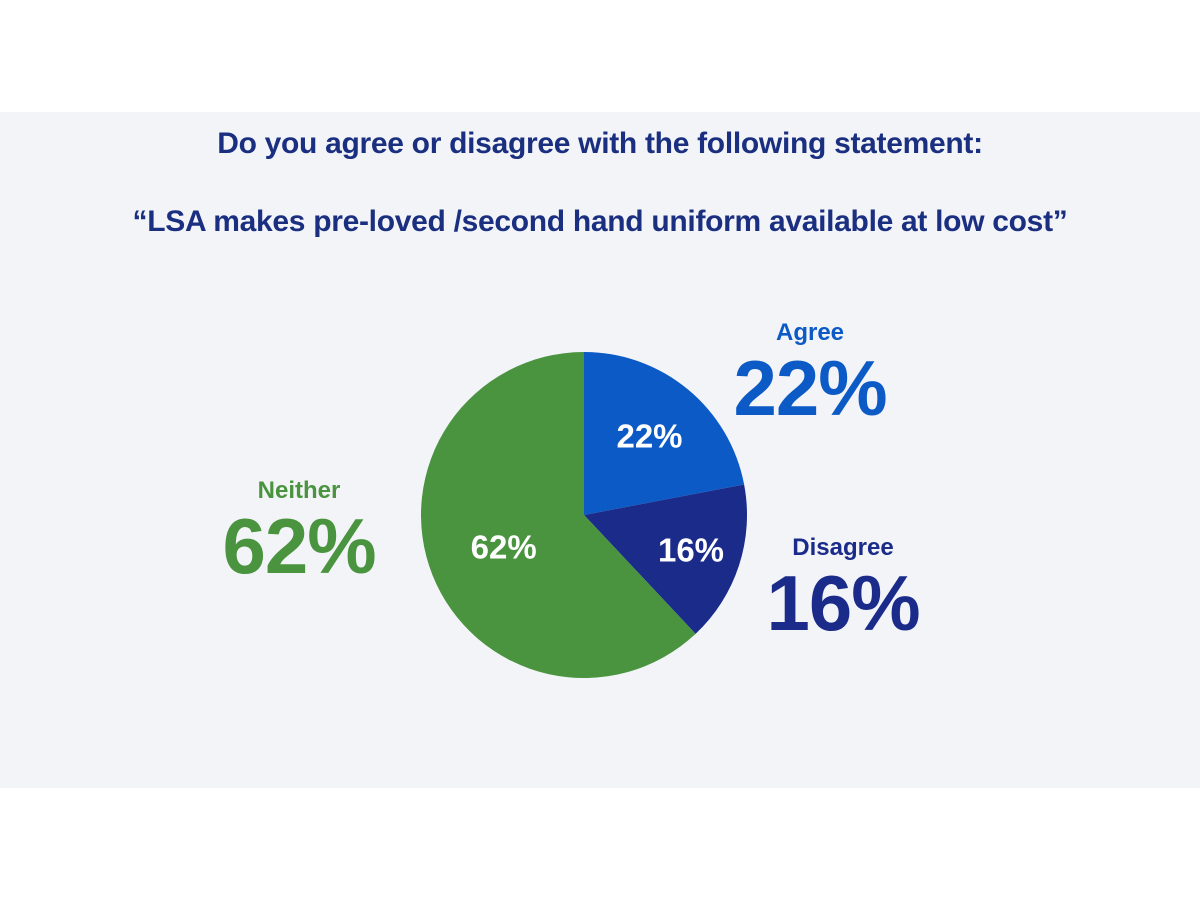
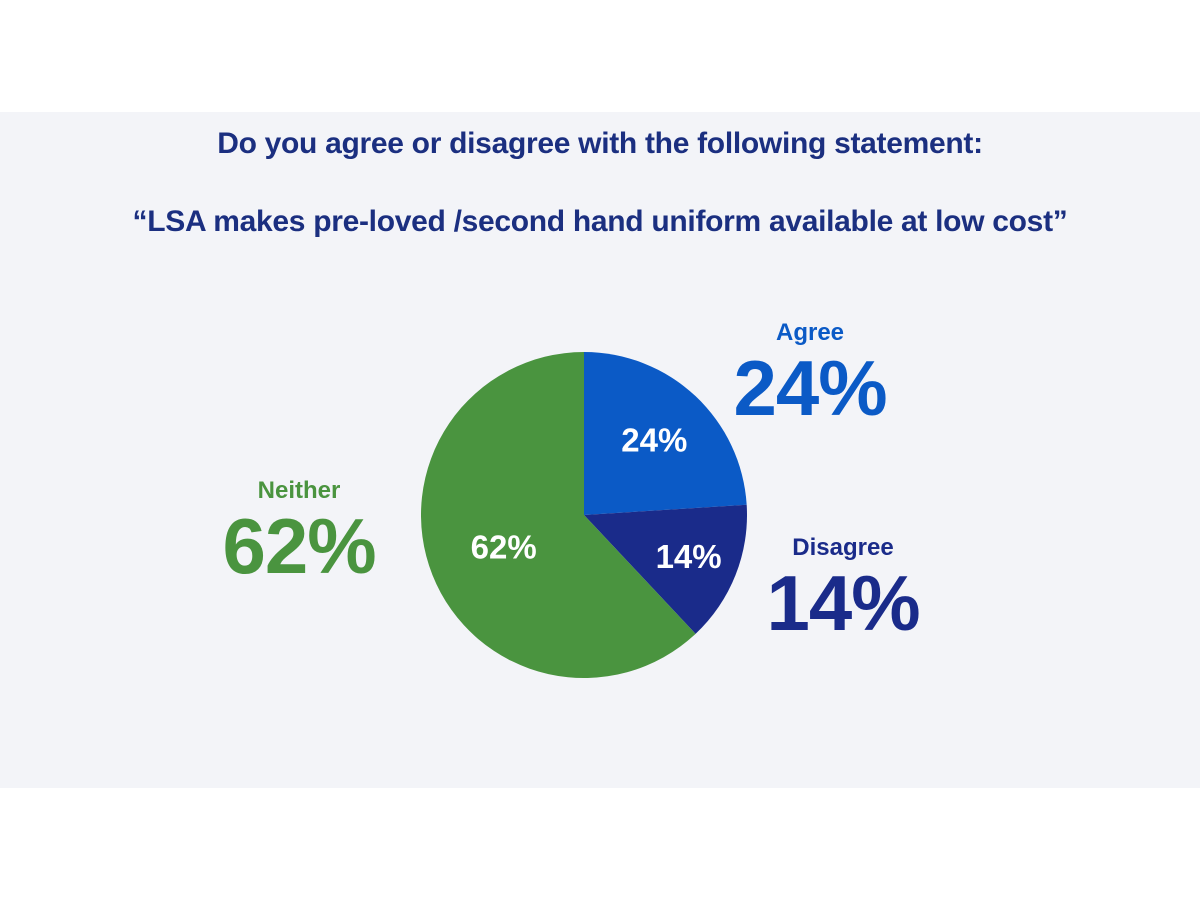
Agree: 22% -> 24%
Disagree: 16% -> 14%
